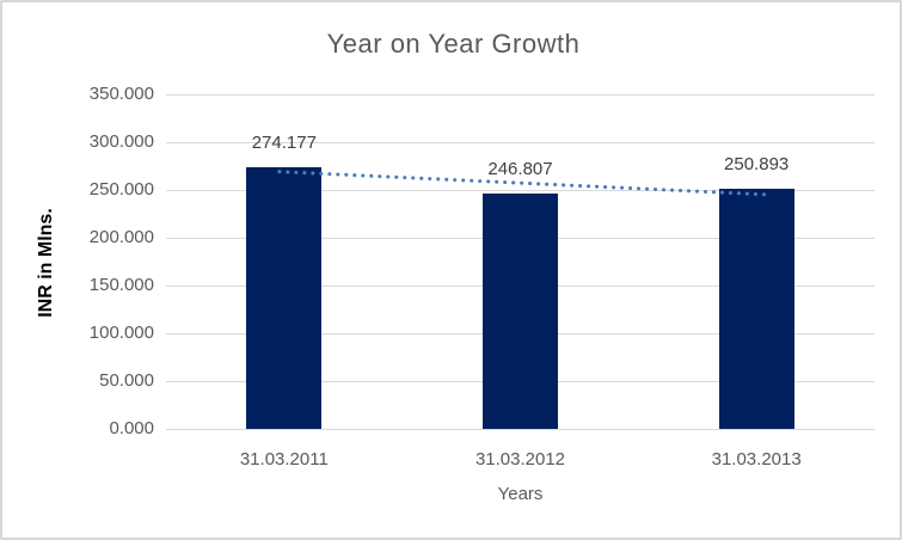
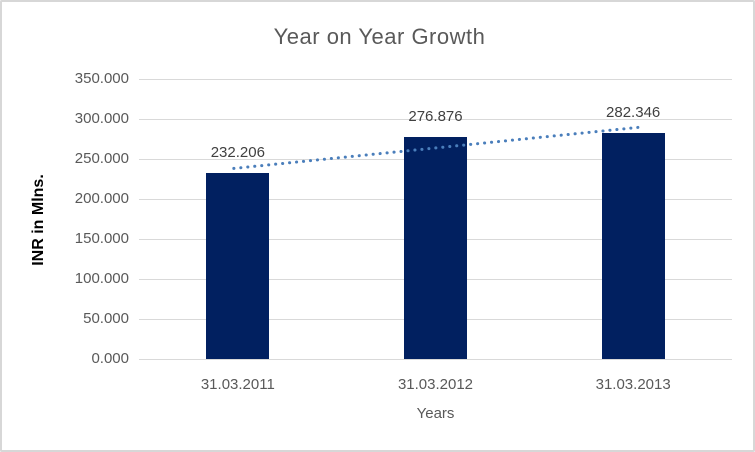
31.03.2011: 274.177 -> 232.206
31.03.2012: 246.807 -> 276.876
31.03.2013: 250.893 -> 282.346
